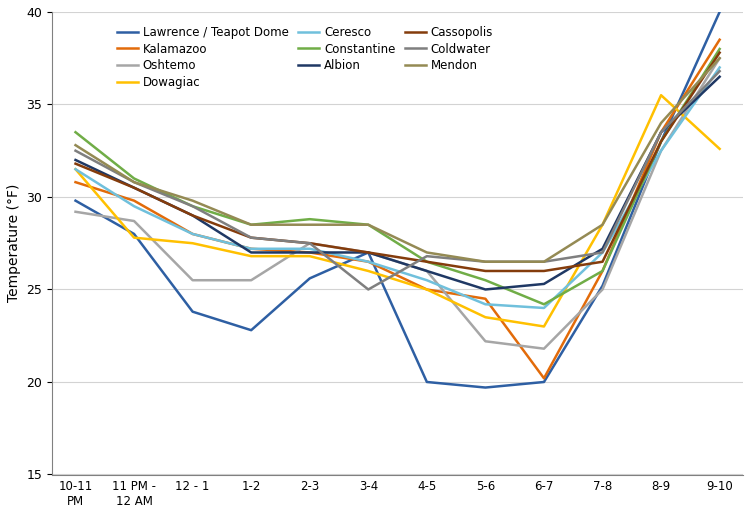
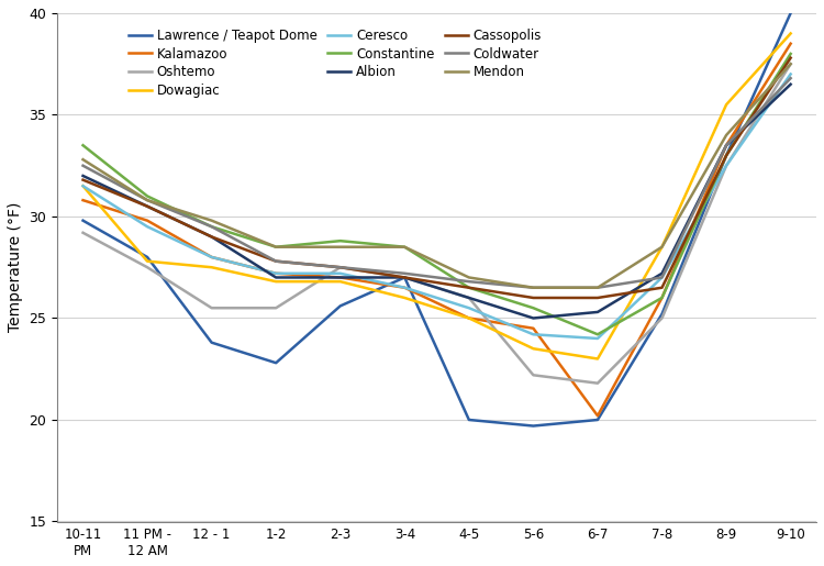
Oshtemo/11 PM - 12 AM: 28.7 -> 27.5
Coldwater/3-4: 25.0 -> 27.2
Dowagiac/9-10: 32.6 -> 39.0
